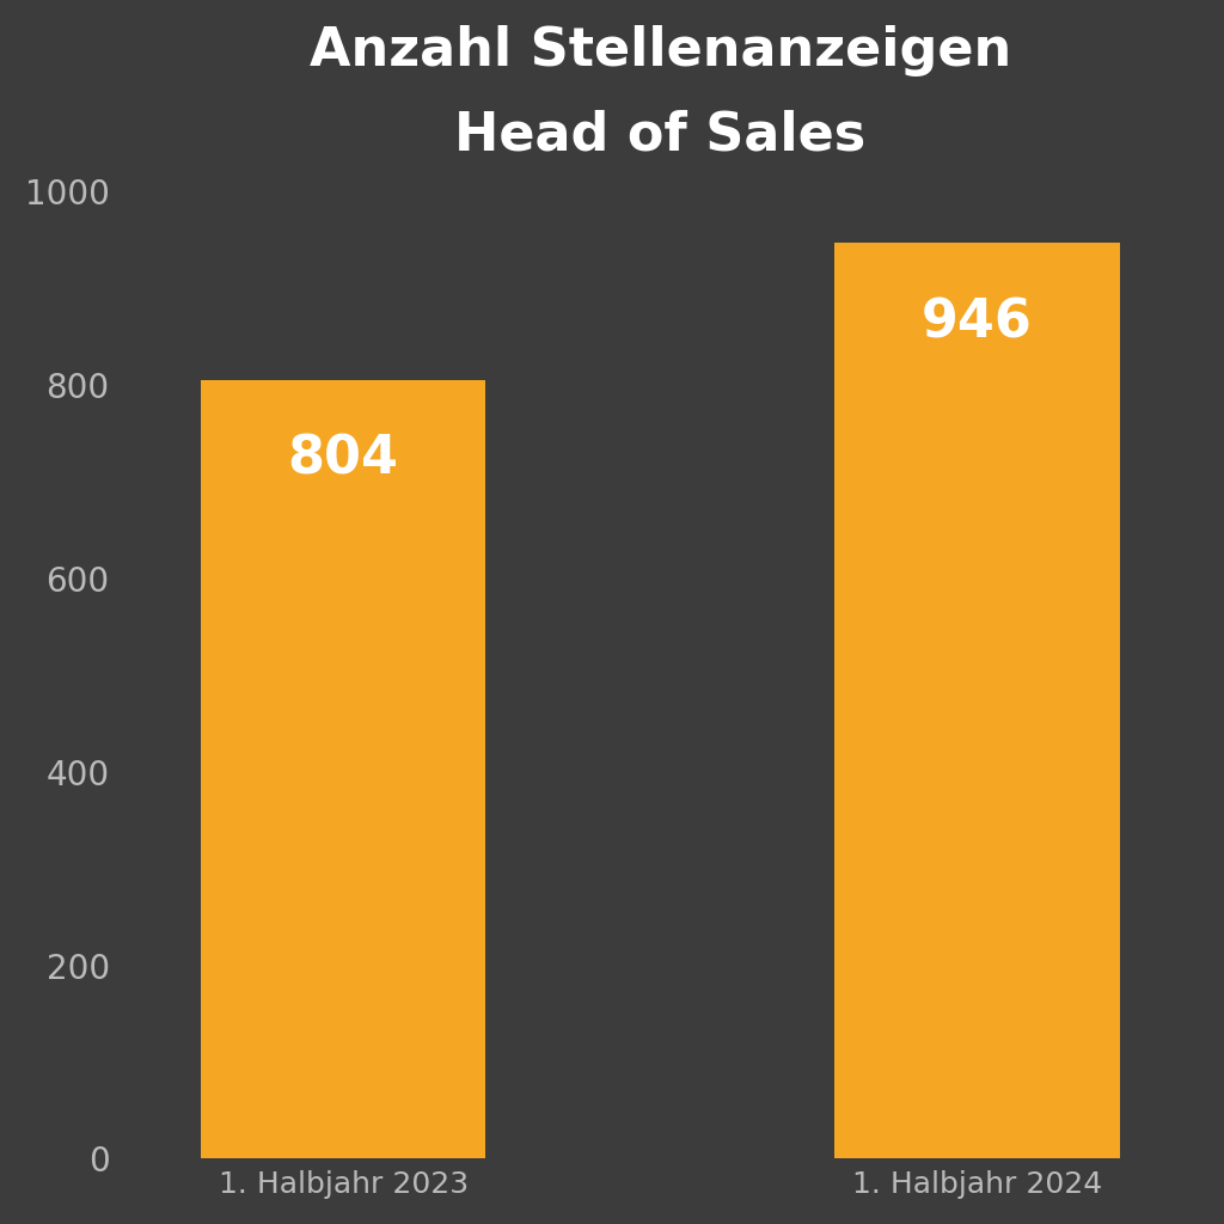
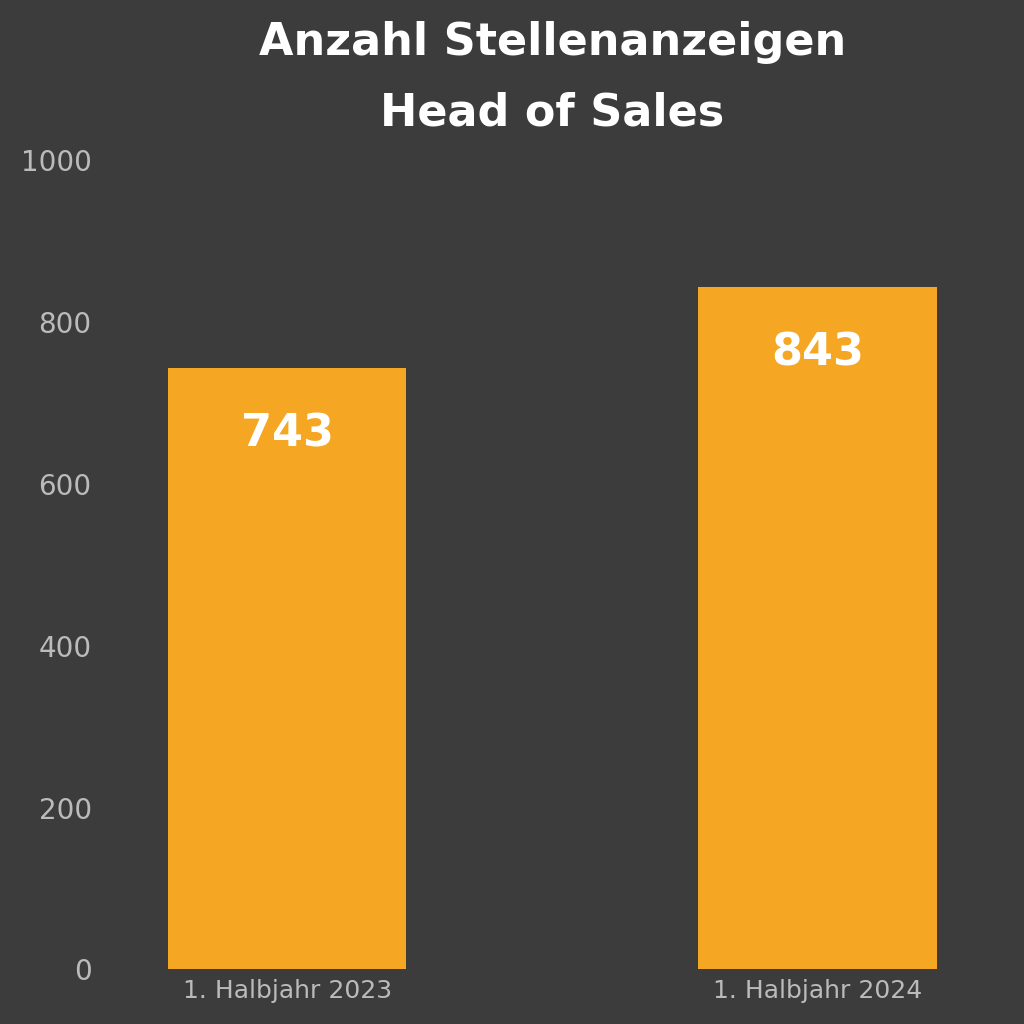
1. Halbjahr 2023: 804 -> 743
1. Halbjahr 2024: 946 -> 843
